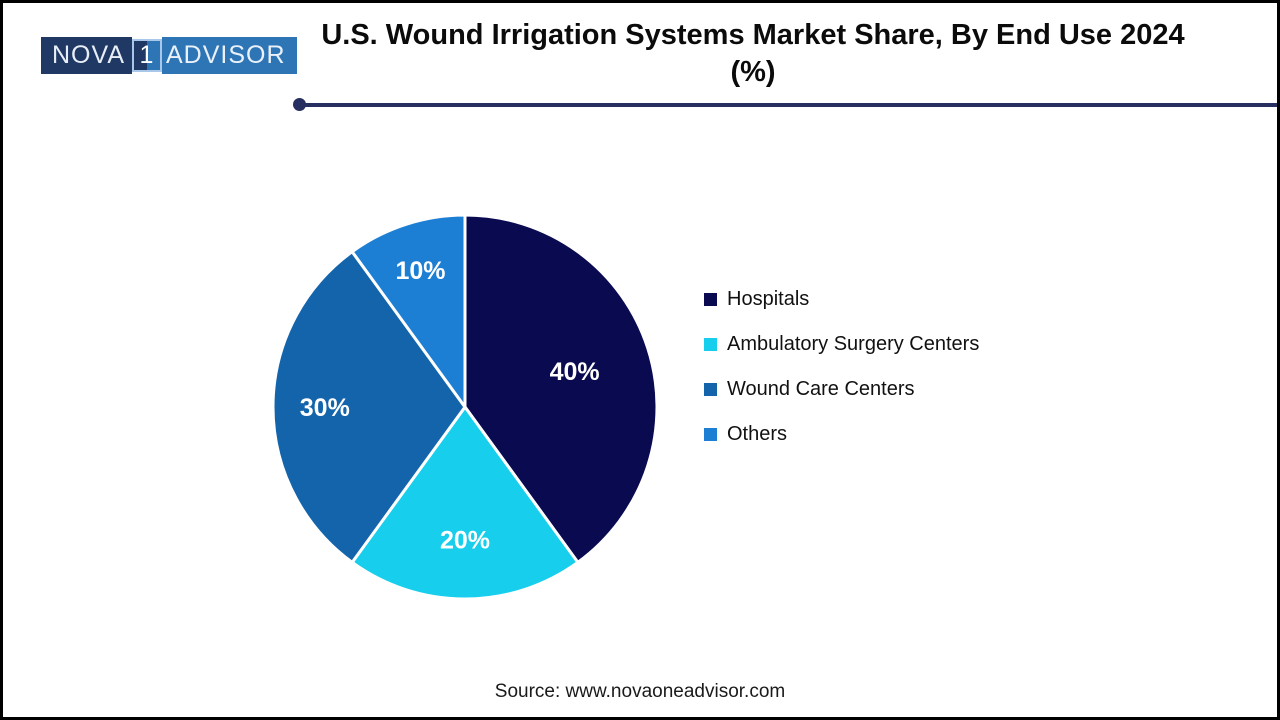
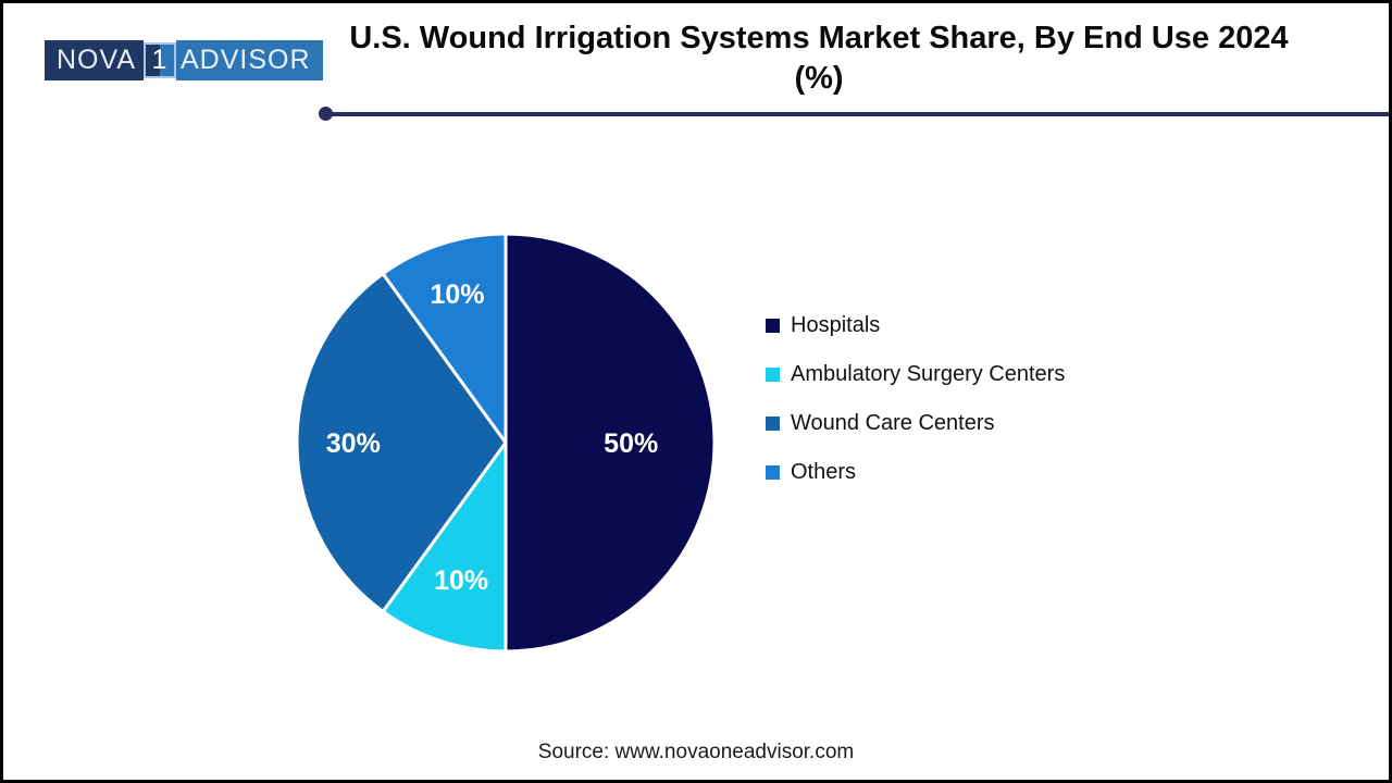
Hospitals: 40% -> 50%
Ambulatory Surgery Centers: 20% -> 10%
